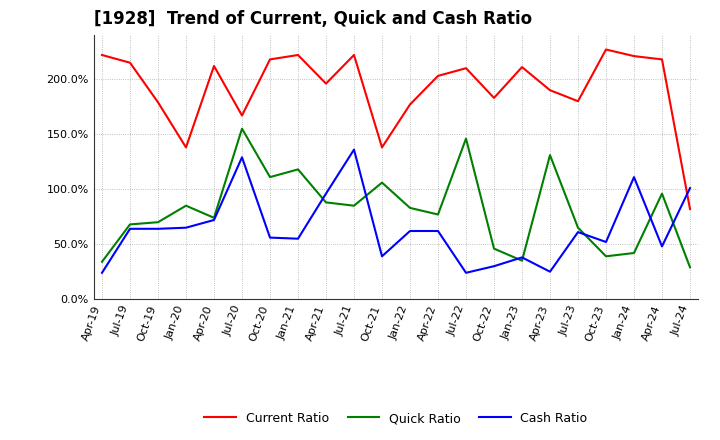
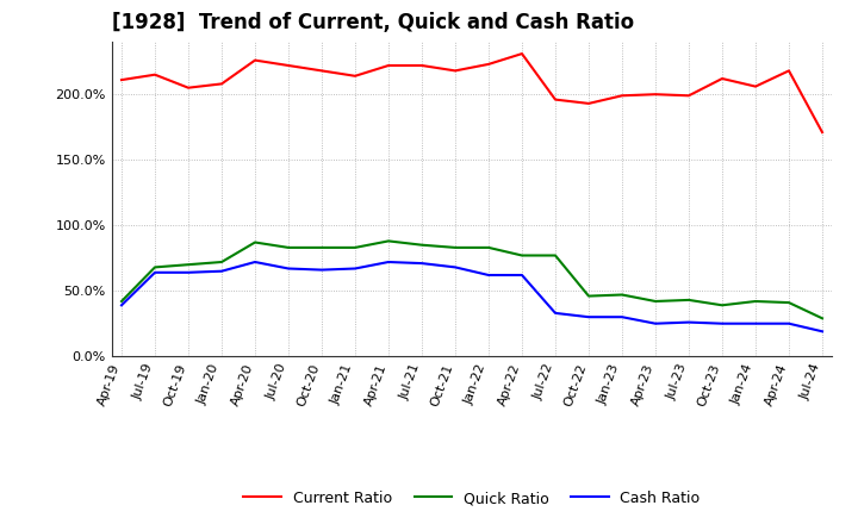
Current Ratio/Apr-19: 222% -> 211%
Quick Ratio/Apr-19: 34% -> 42%
Cash Ratio/Apr-19: 24% -> 39%
Current Ratio/Oct-19: 179% -> 205%
Current Ratio/Jan-20: 138% -> 208%
Quick Ratio/Jan-20: 85% -> 72%
Current Ratio/Apr-20: 212% -> 226%
Quick Ratio/Apr-20: 74% -> 87%
Current Ratio/Jul-20: 167% -> 222%
Quick Ratio/Jul-20: 155% -> 83%
Cash Ratio/Jul-20: 129% -> 67%
Quick Ratio/Oct-20: 111% -> 83%
Cash Ratio/Oct-20: 56% -> 66%
Current Ratio/Jan-21: 222% -> 214%
Quick Ratio/Jan-21: 118% -> 83%
Cash Ratio/Jan-21: 55% -> 67%
Current Ratio/Apr-21: 196% -> 222%
Cash Ratio/Apr-21: 96% -> 72%
Cash Ratio/Jul-21: 136% -> 71%
Current Ratio/Oct-21: 138% -> 218%
Quick Ratio/Oct-21: 106% -> 83%
Cash Ratio/Oct-21: 39% -> 68%
Current Ratio/Jan-22: 177% -> 223%
Current Ratio/Apr-22: 203% -> 231%
Current Ratio/Jul-22: 210% -> 196%
Quick Ratio/Jul-22: 146% -> 77%
Cash Ratio/Jul-22: 24% -> 33%
Current Ratio/Oct-22: 183% -> 193%
Current Ratio/Jan-23: 211% -> 199%
Quick Ratio/Jan-23: 35% -> 47%
Cash Ratio/Jan-23: 38% -> 30%
Current Ratio/Apr-23: 190% -> 200%
Quick Ratio/Apr-23: 131% -> 42%
Current Ratio/Jul-23: 180% -> 199%
Quick Ratio/Jul-23: 65% -> 43%
Cash Ratio/Jul-23: 61% -> 26%
Current Ratio/Oct-23: 227% -> 212%
Cash Ratio/Oct-23: 52% -> 25%
Current Ratio/Jan-24: 221% -> 206%
Cash Ratio/Jan-24: 111% -> 25%
Quick Ratio/Apr-24: 96% -> 41%
Cash Ratio/Apr-24: 48% -> 25%
Current Ratio/Jul-24: 82% -> 171%
Cash Ratio/Jul-24: 101% -> 19%
